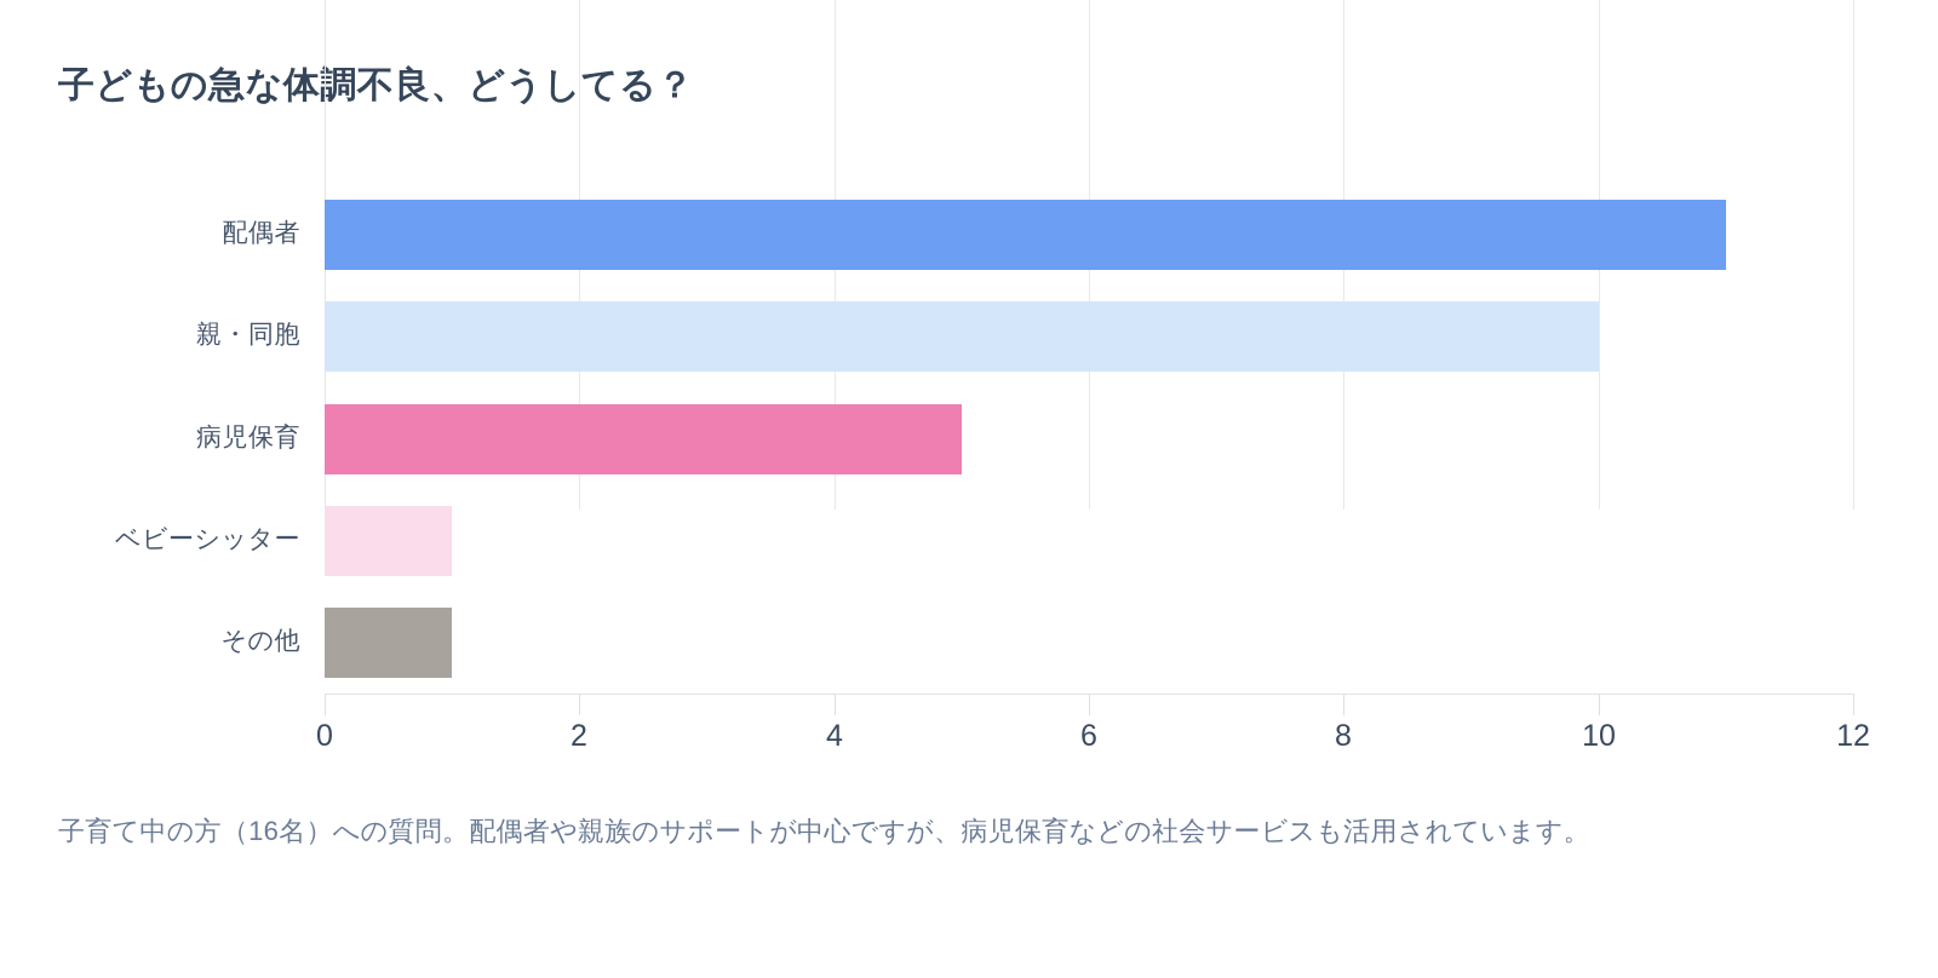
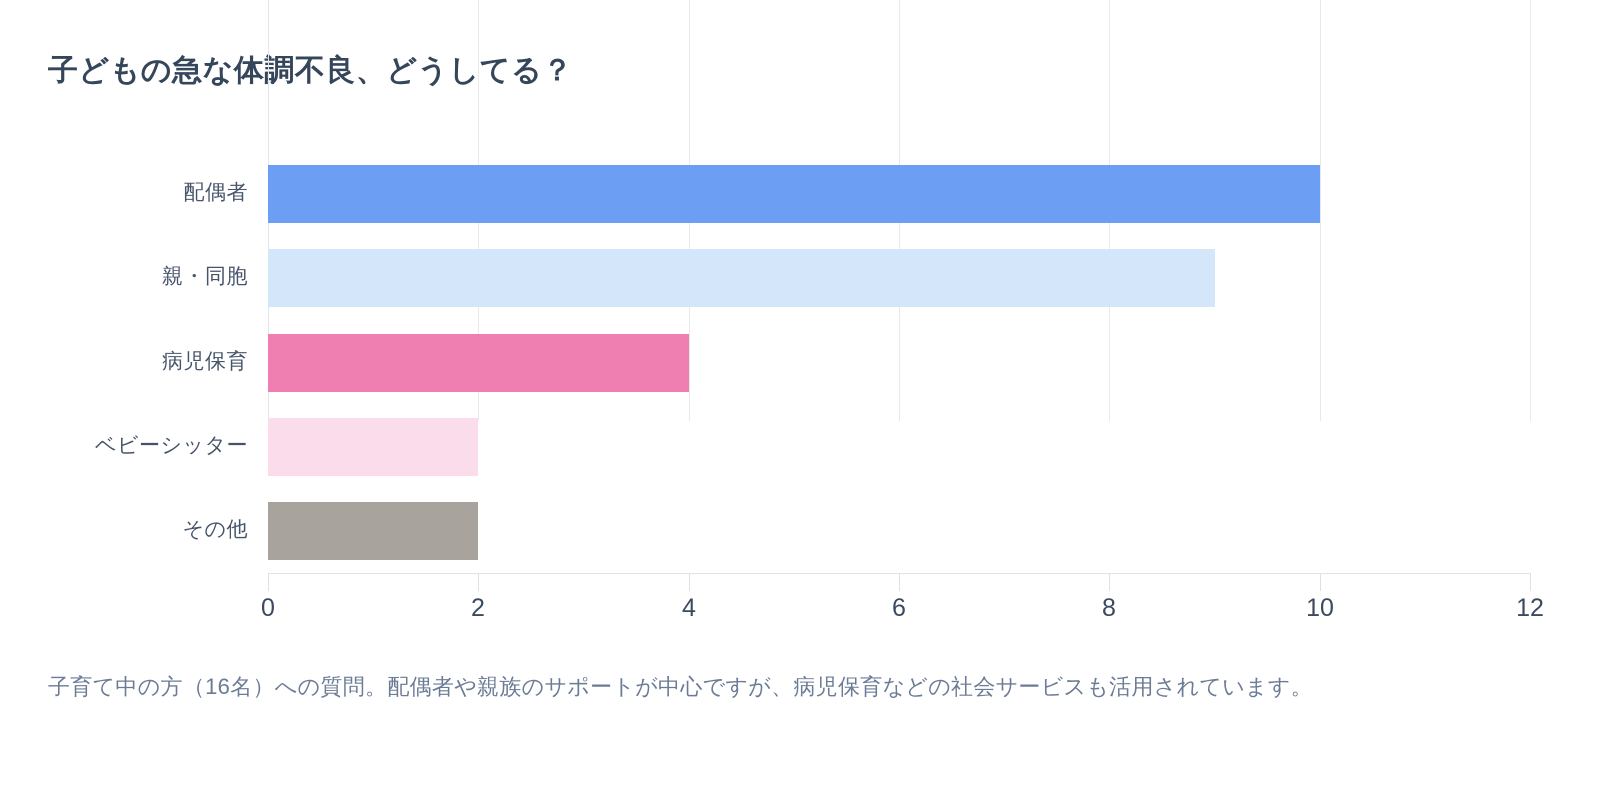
配偶者: 11 -> 10
親・同胞: 10 -> 9
病児保育: 5 -> 4
ベビーシッター: 1 -> 2
その他: 1 -> 2
